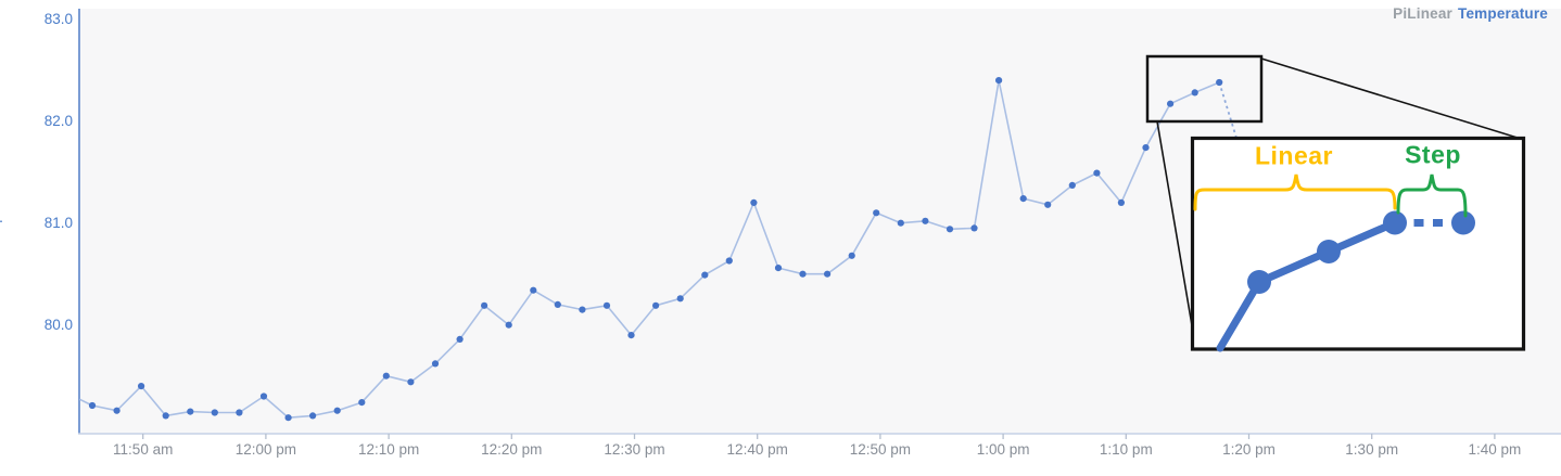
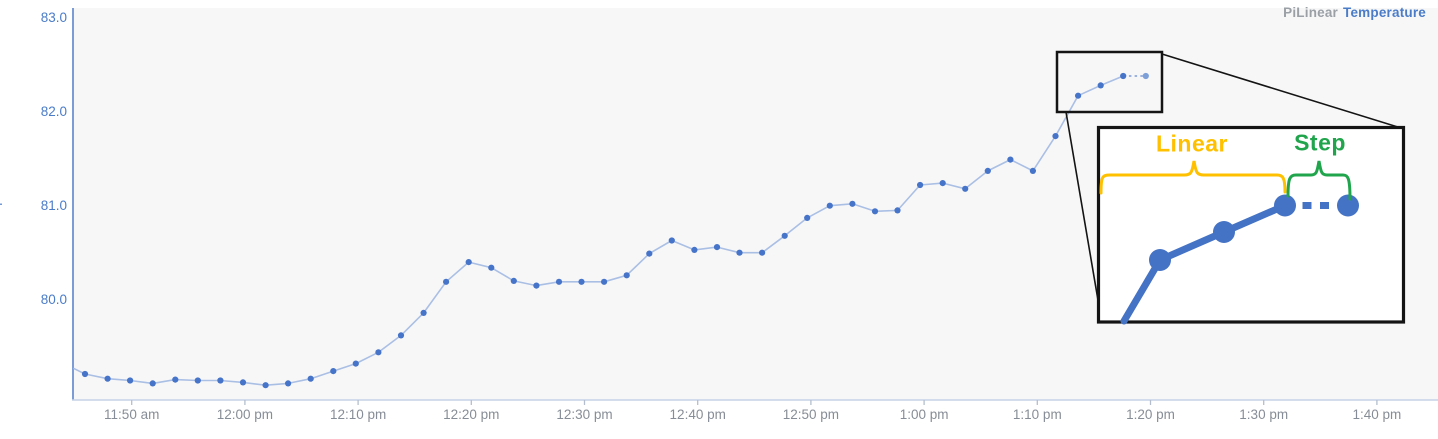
11:50 am: 79.4 -> 79.1
12:00 pm: 79.3 -> 79.1
12:10 pm: 79.5 -> 79.3
12:20 pm: 80.0 -> 80.4
12:30 pm: 79.9 -> 80.2
12:40 pm: 81.2 -> 80.5
12:50 pm: 81.1 -> 80.9
1:00 pm: 82.4 -> 81.2
1:10 pm: 81.2 -> 81.4
1:20 pm: 81.6 -> 82.4
